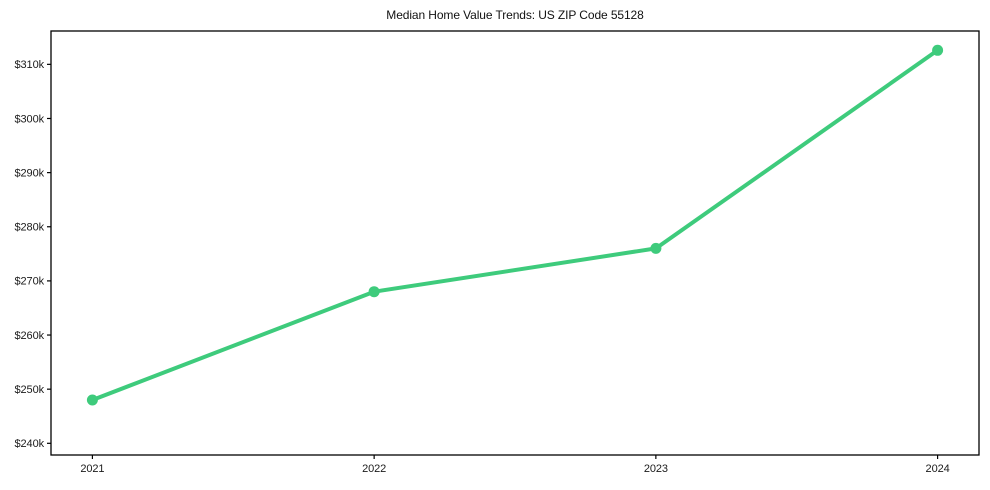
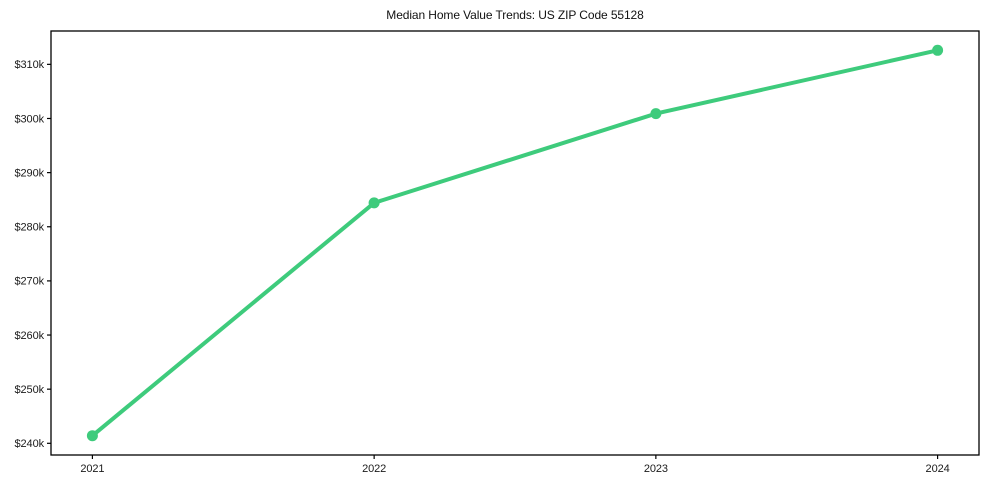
2021: $248k -> $241k
2022: $268k -> $284k
2023: $276k -> $301k
